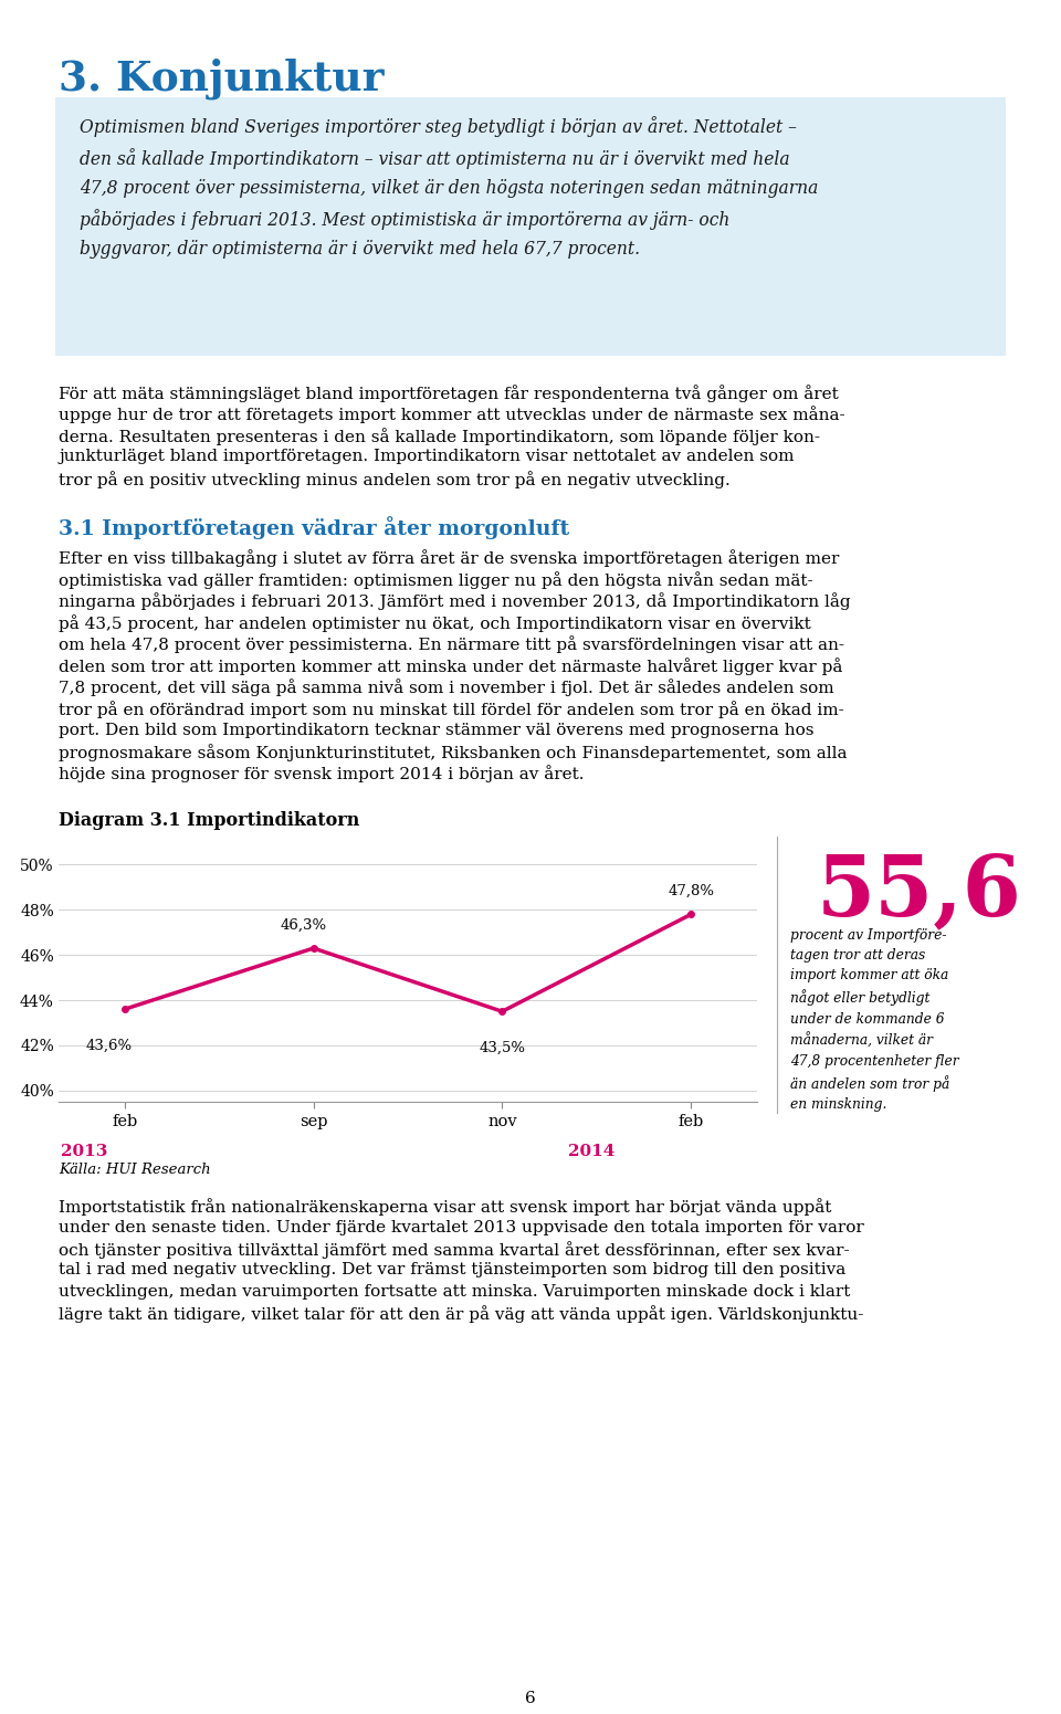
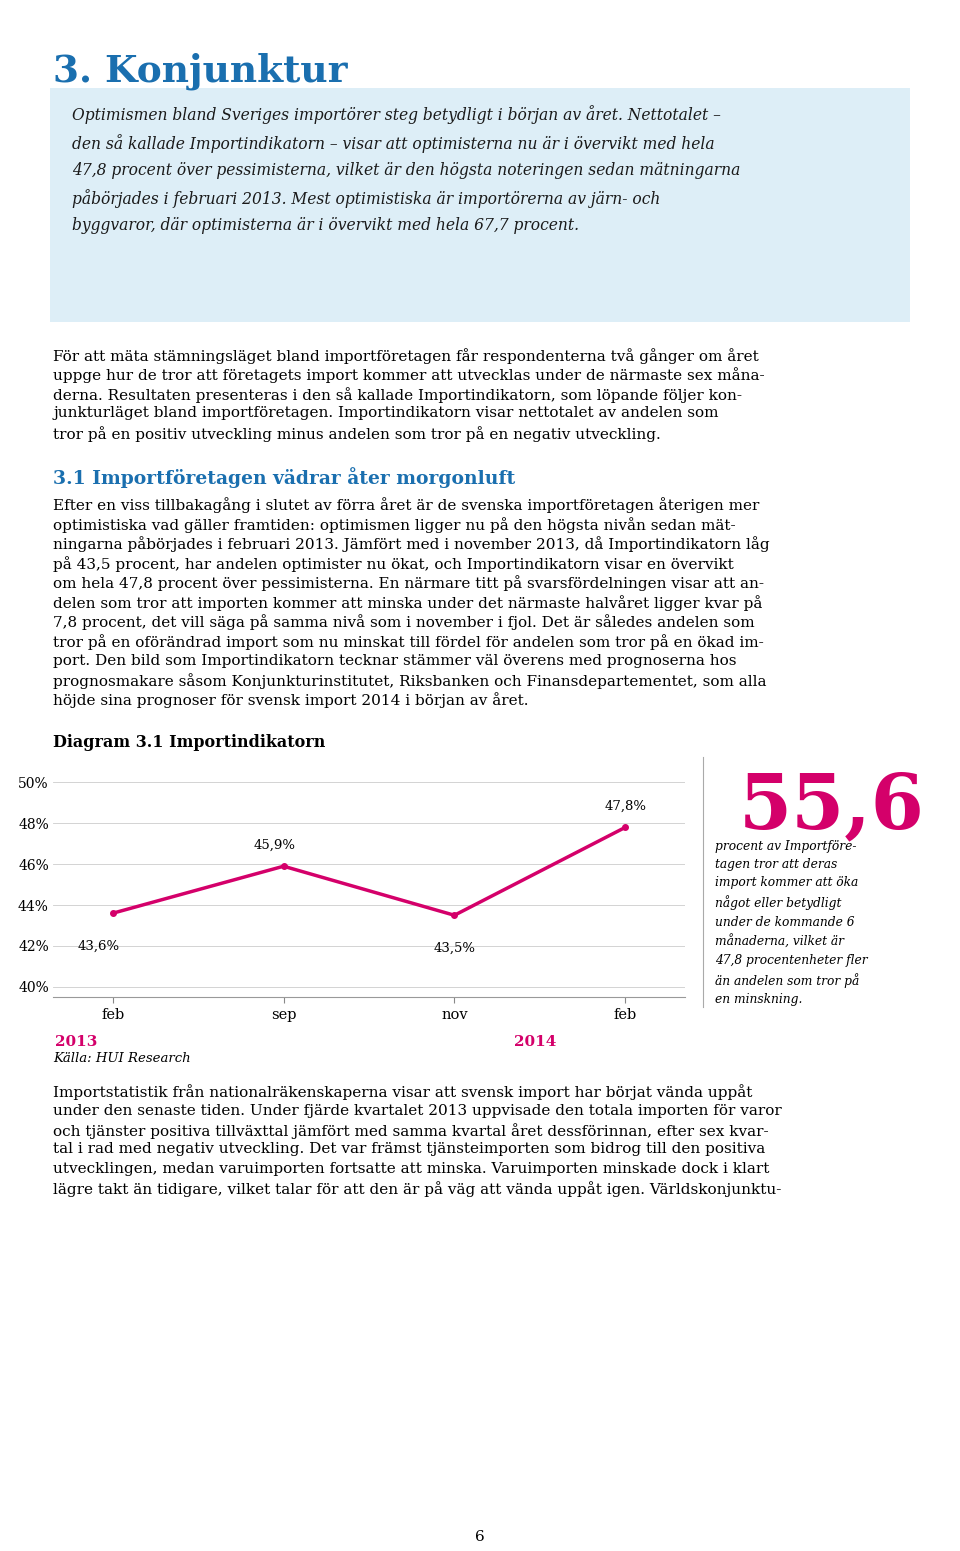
sep: 46,3% -> 45,9%
